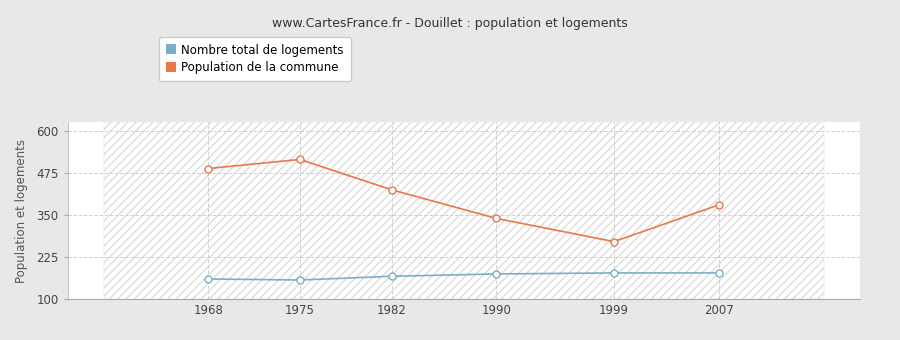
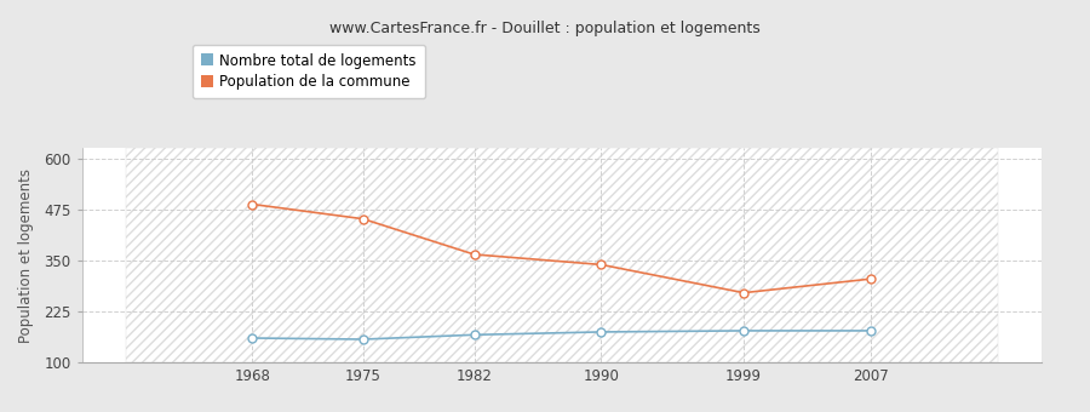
Population de la commune/1975: 515 -> 452
Population de la commune/1982: 425 -> 365
Population de la commune/2007: 380 -> 305
